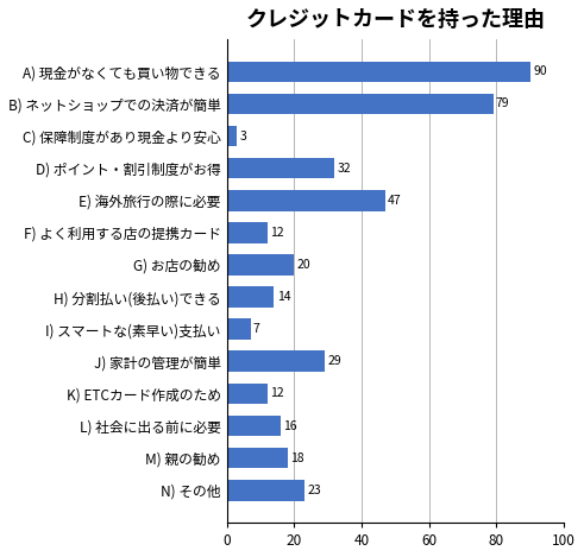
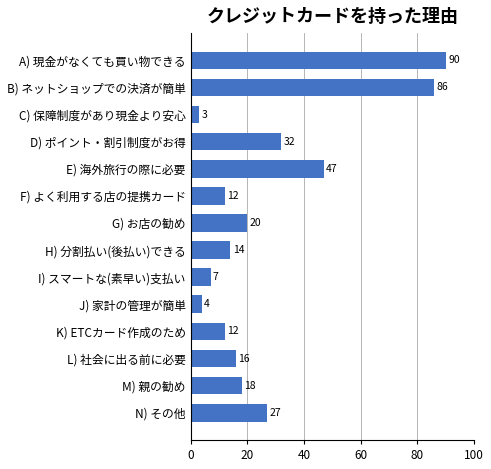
B) ネットショップでの決済が簡単: 79 -> 86
J) 家計の管理が簡単: 29 -> 4
N) その他: 23 -> 27
